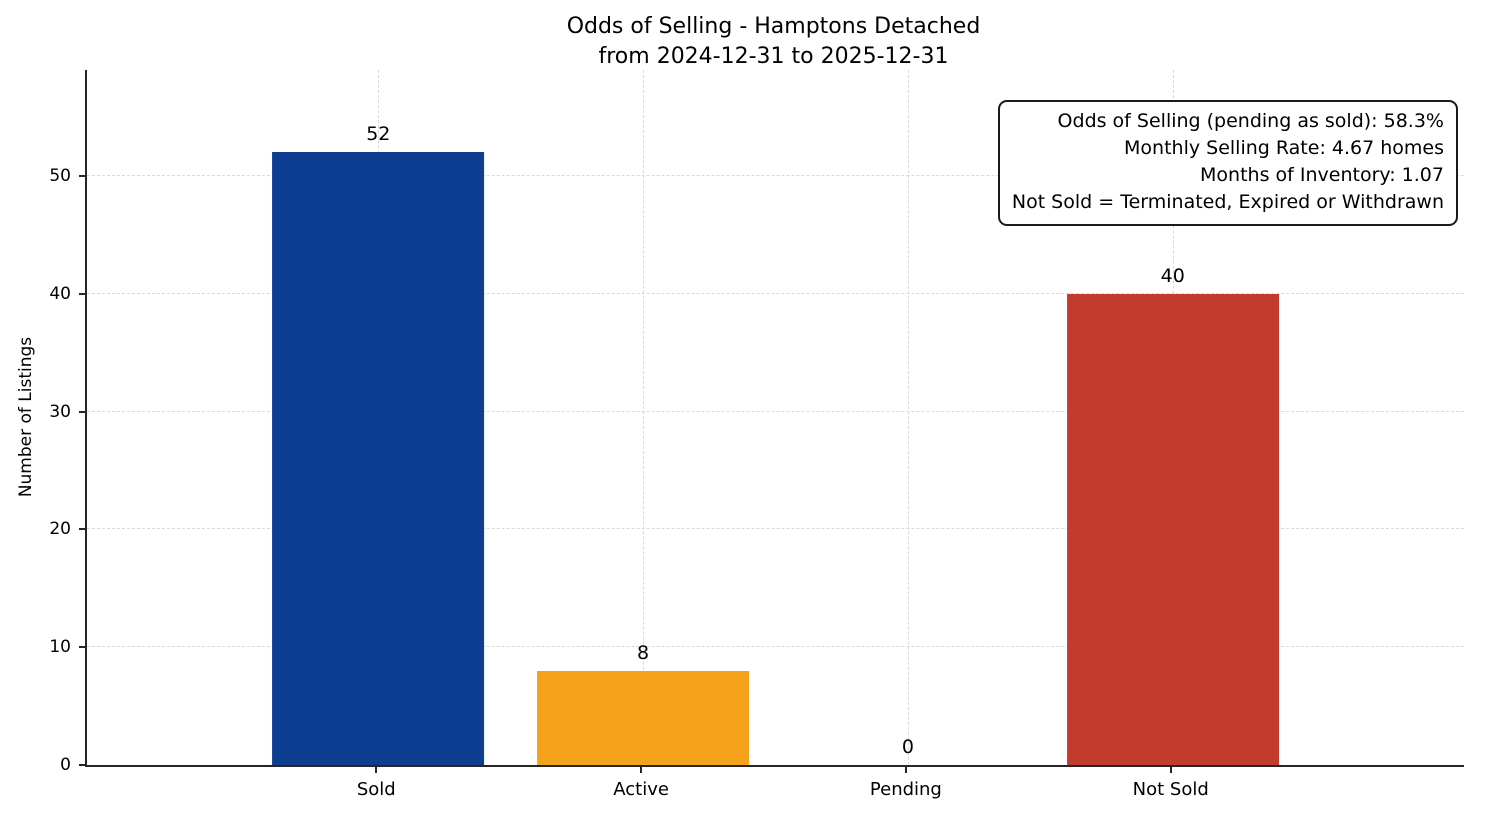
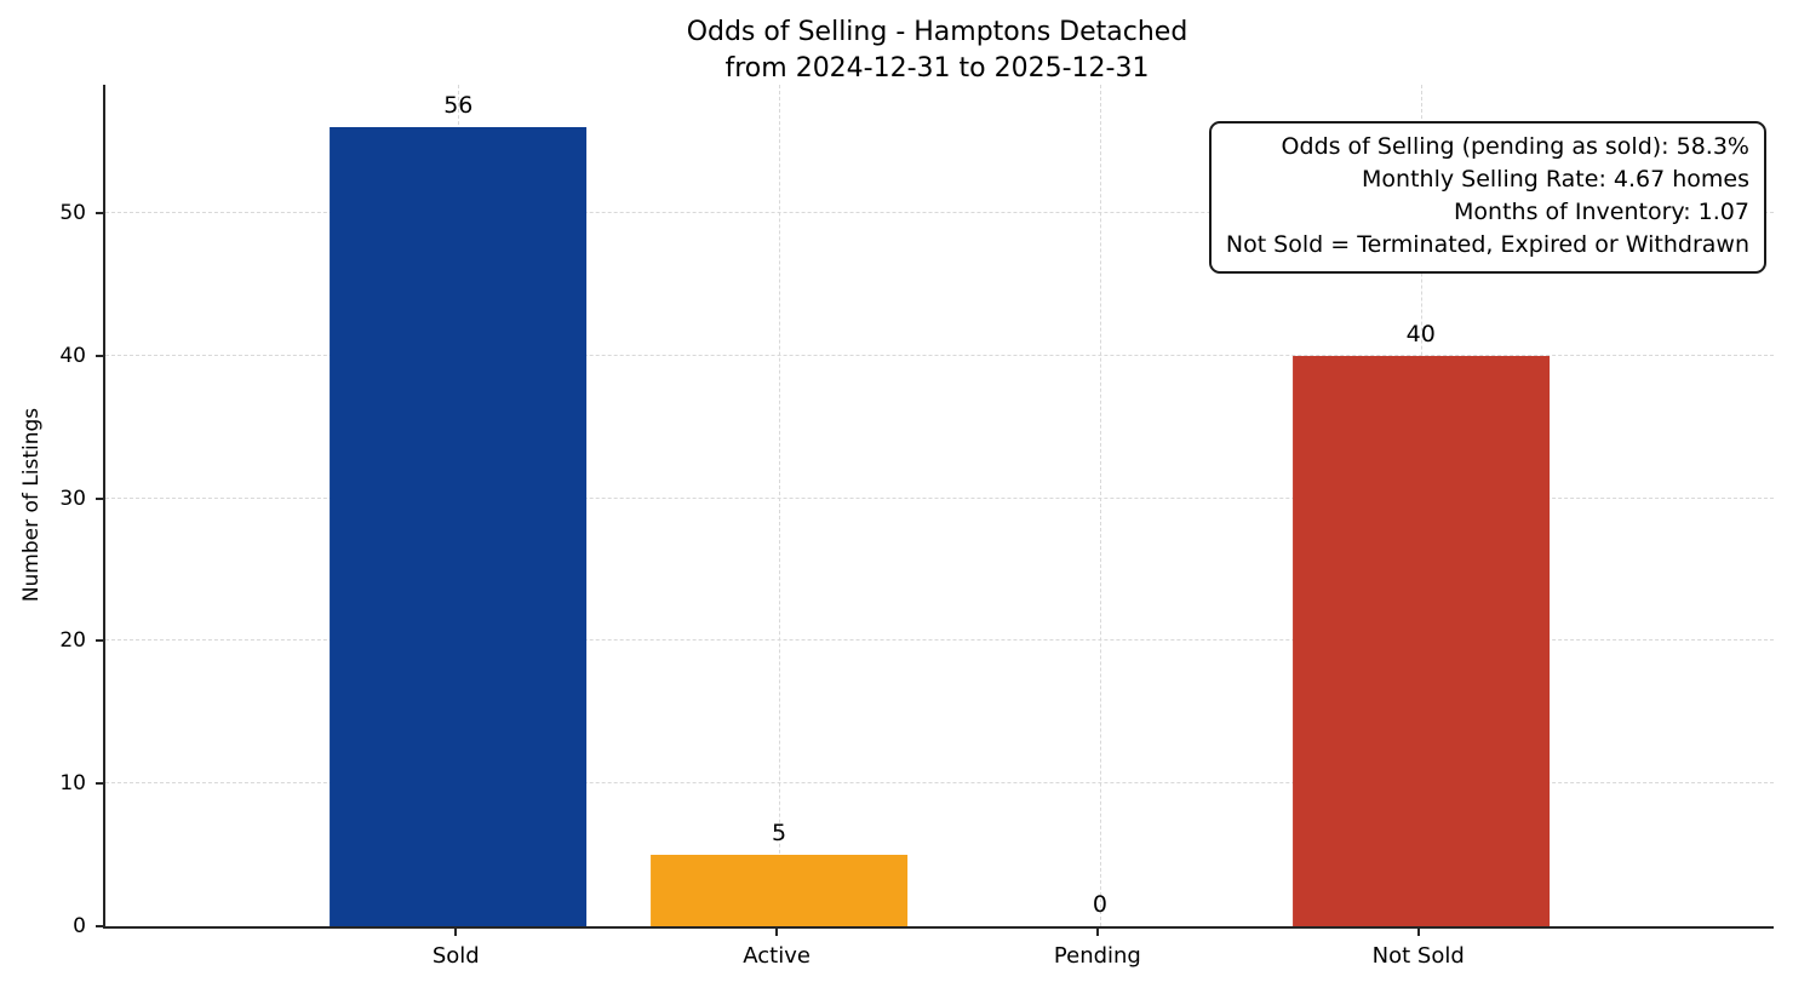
Sold: 52 -> 56
Active: 8 -> 5
